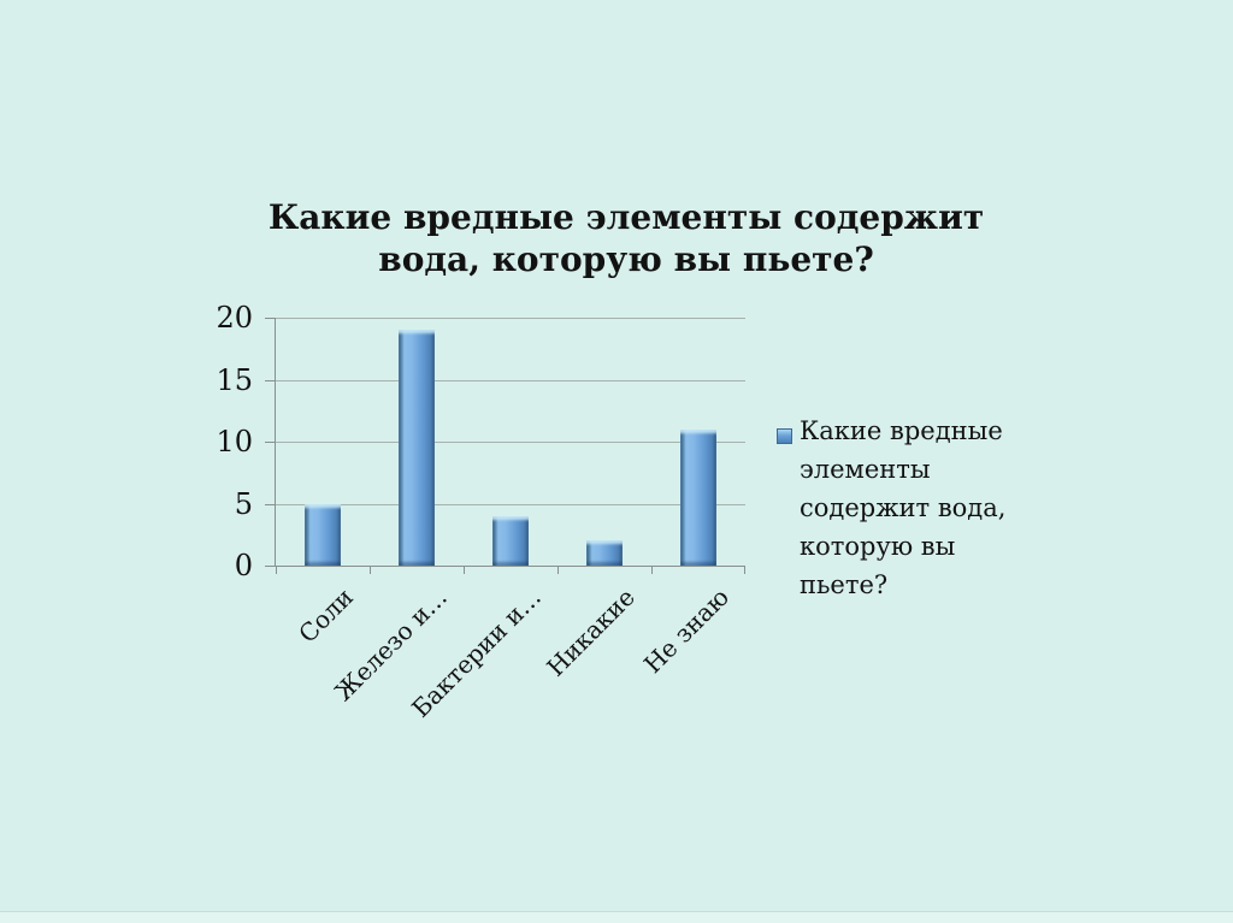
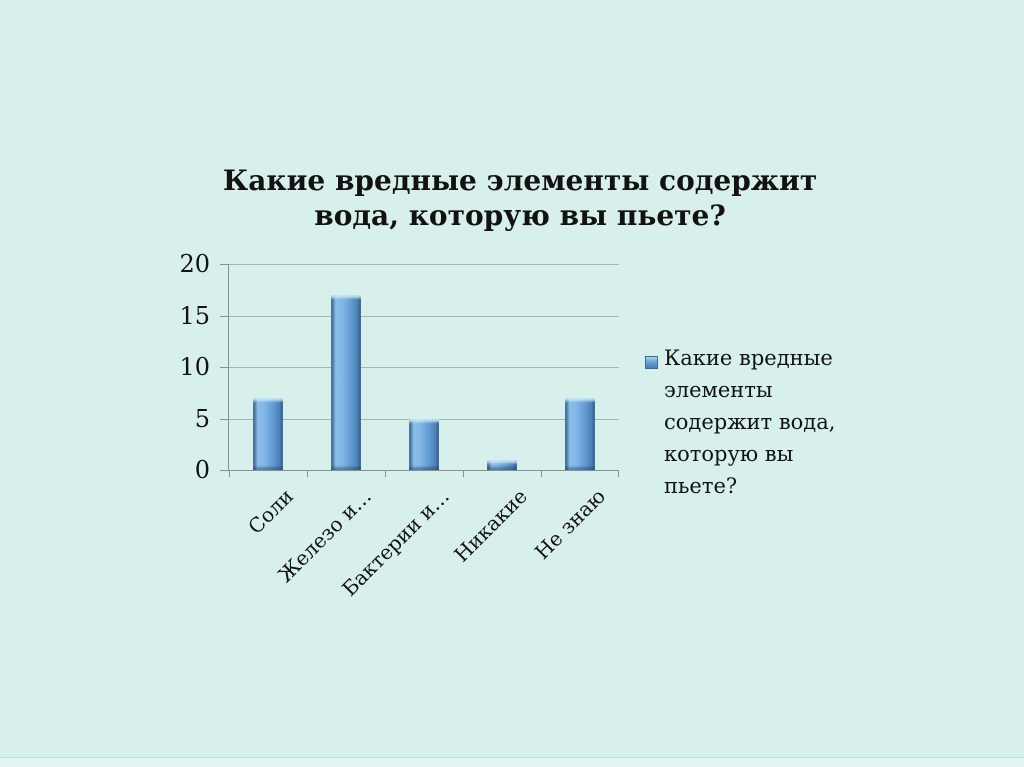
Соли: 5 -> 7
Железо и…: 19 -> 17
Бактерии и…: 4 -> 5
Никакие: 2 -> 1
Не знаю: 11 -> 7
